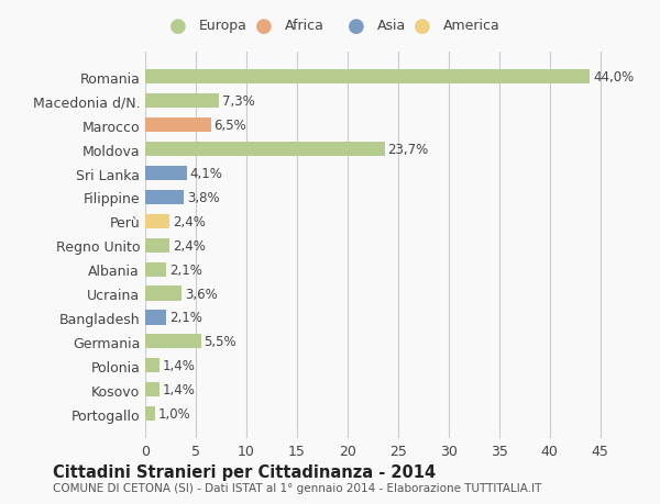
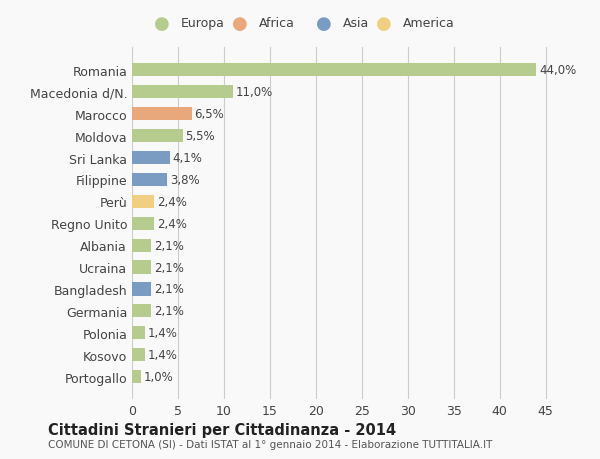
Macedonia d/N.: 7,3% -> 11,0%
Moldova: 23,7% -> 5,5%
Ucraina: 3,6% -> 2,1%
Germania: 5,5% -> 2,1%
